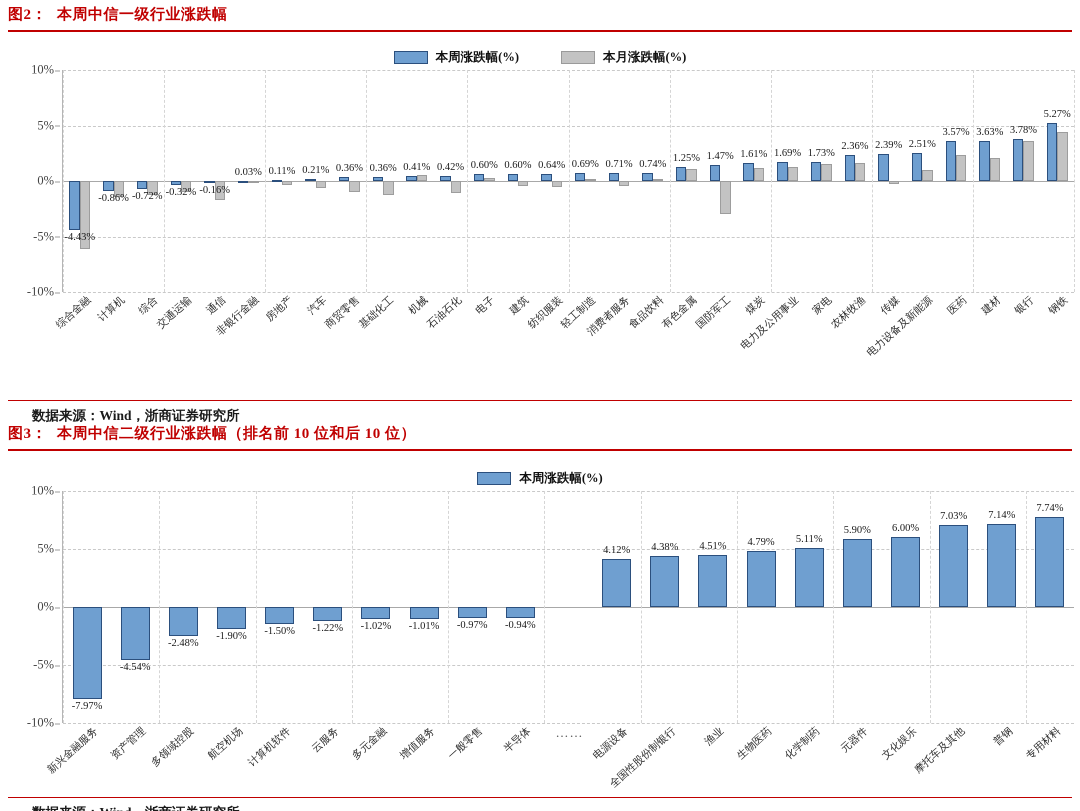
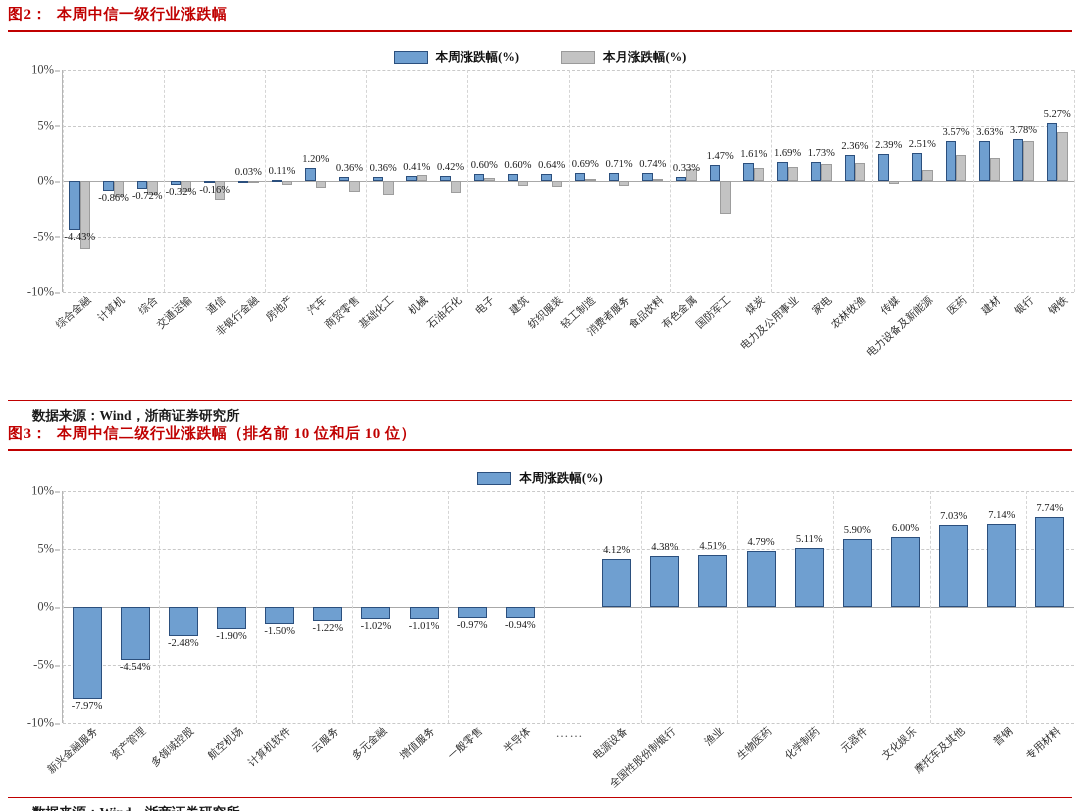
本周中信一级行业涨跌幅/本周涨跌幅(%)/汽车: 0.21% -> 1.20%
本周中信一级行业涨跌幅/本周涨跌幅(%)/有色金属: 1.25% -> 0.33%
